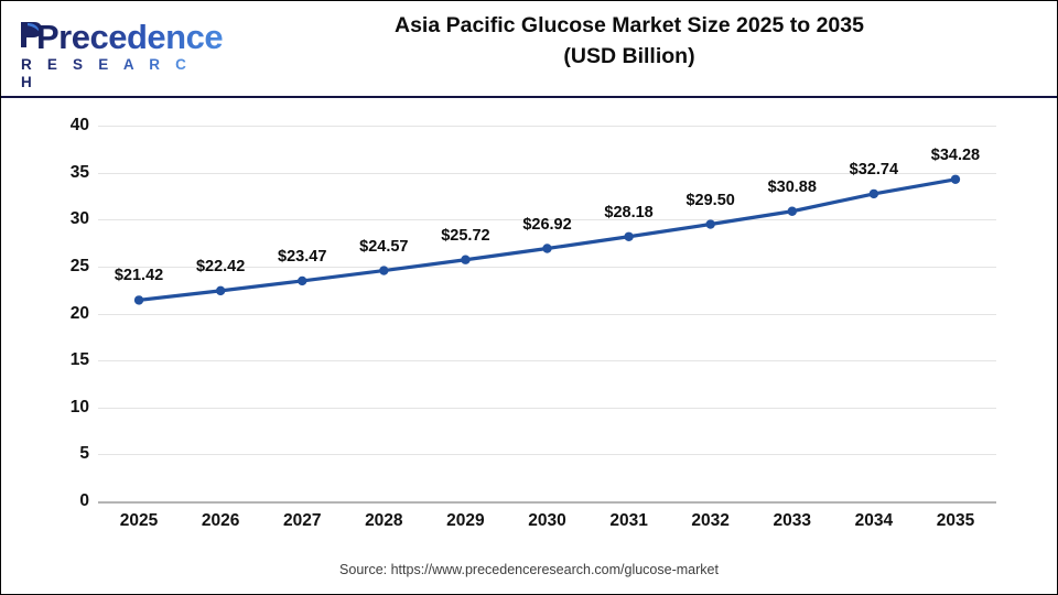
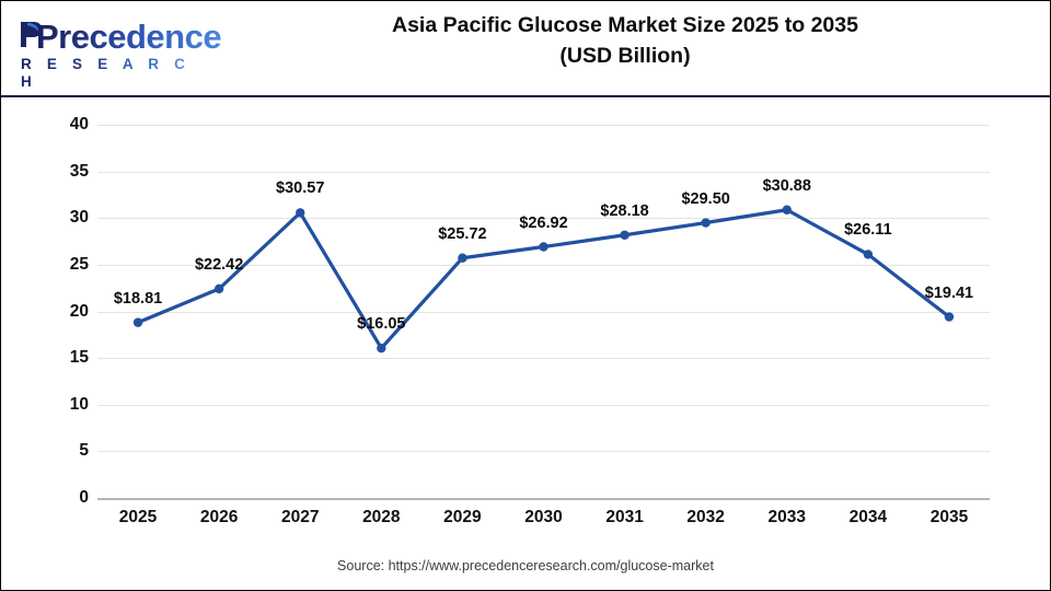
2025: $21.42 -> $18.81
2027: $23.47 -> $30.57
2028: $24.57 -> $16.05
2034: $32.74 -> $26.11
2035: $34.28 -> $19.41
